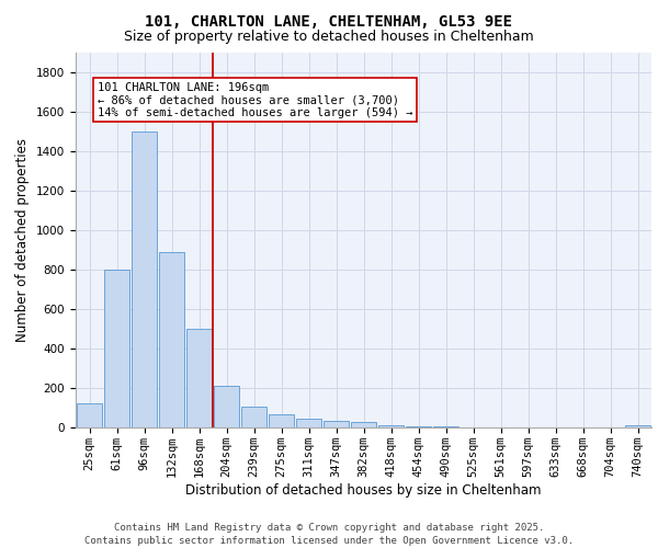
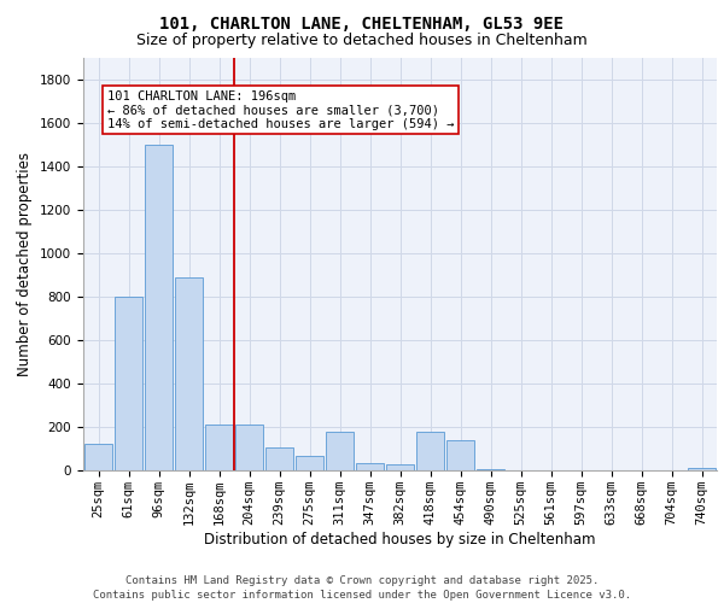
168sqm: 500 -> 210
311sqm: 40 -> 180
418sqm: 10 -> 180
454sqm: 0 -> 140
